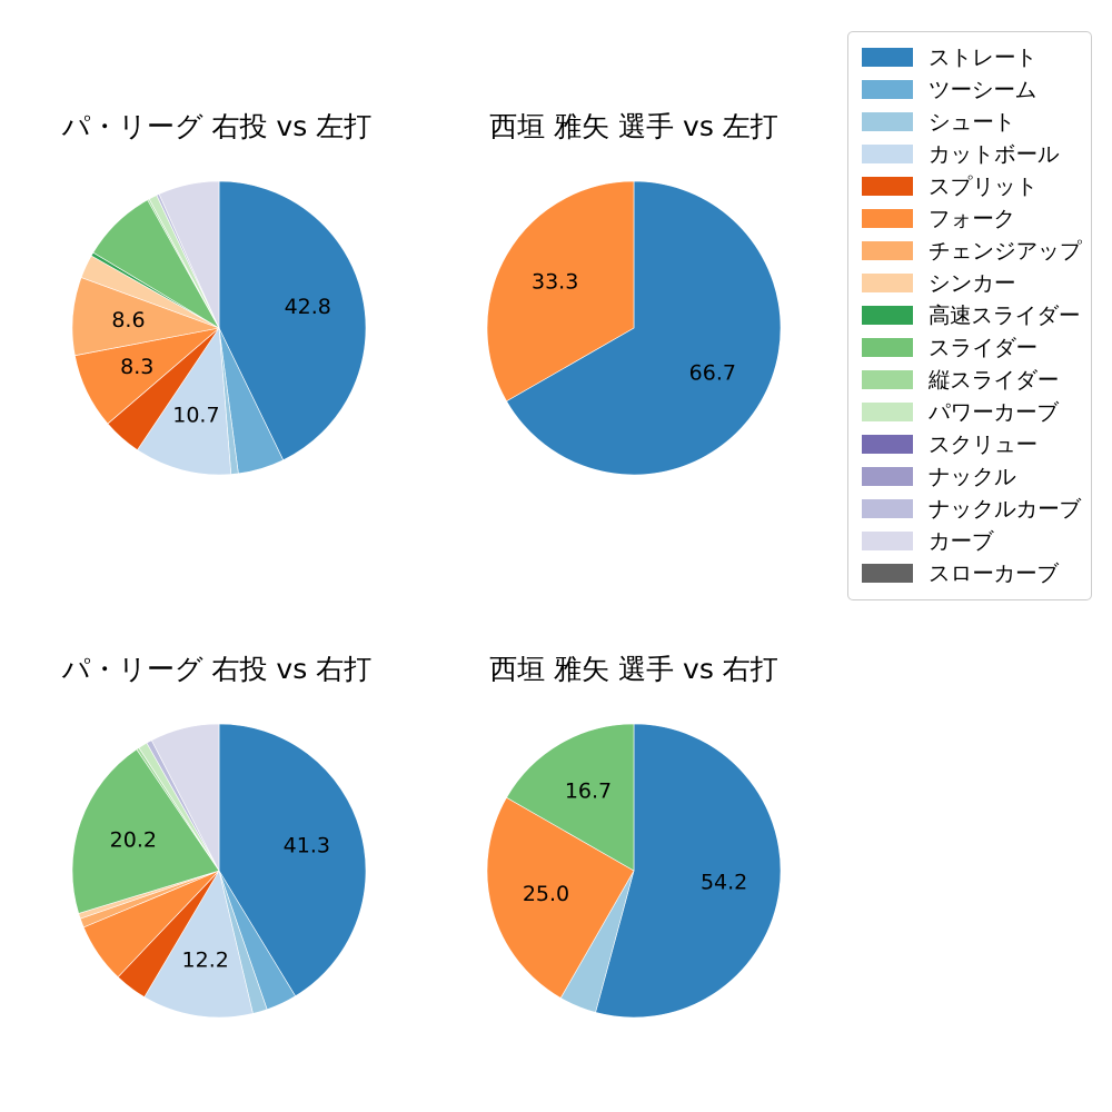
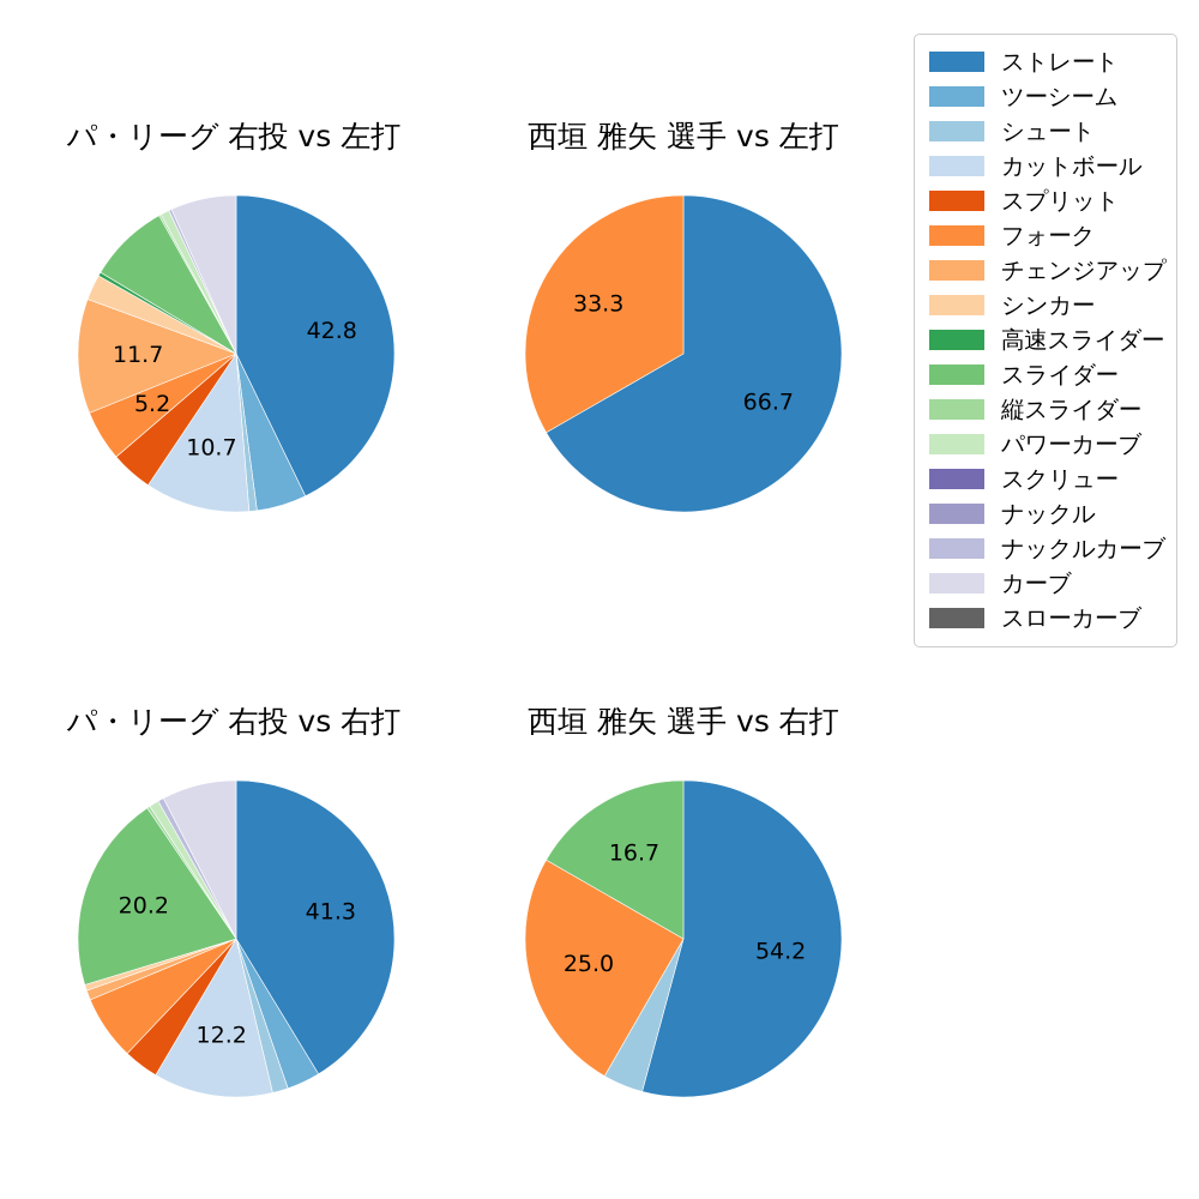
パ・リーグ 右投 vs 左打/フォーク: 8.3 -> 5.2
パ・リーグ 右投 vs 左打/チェンジアップ: 8.6 -> 11.7
